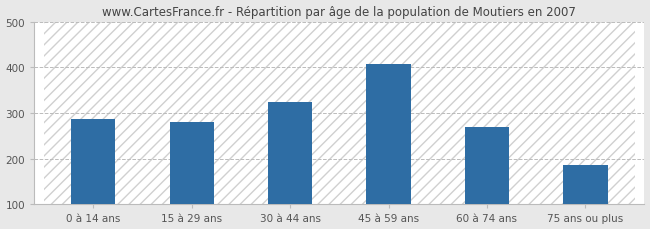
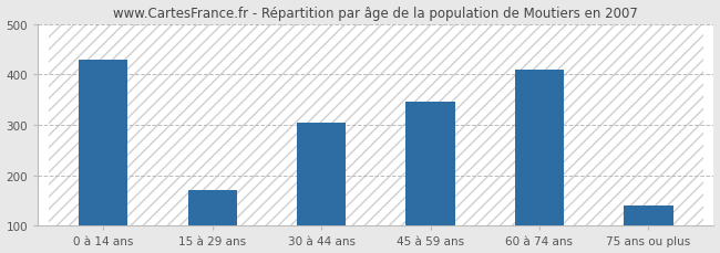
0 à 14 ans: 287 -> 430
15 à 29 ans: 281 -> 170
30 à 44 ans: 323 -> 305
45 à 59 ans: 406 -> 345
60 à 74 ans: 270 -> 410
75 ans ou plus: 187 -> 140
